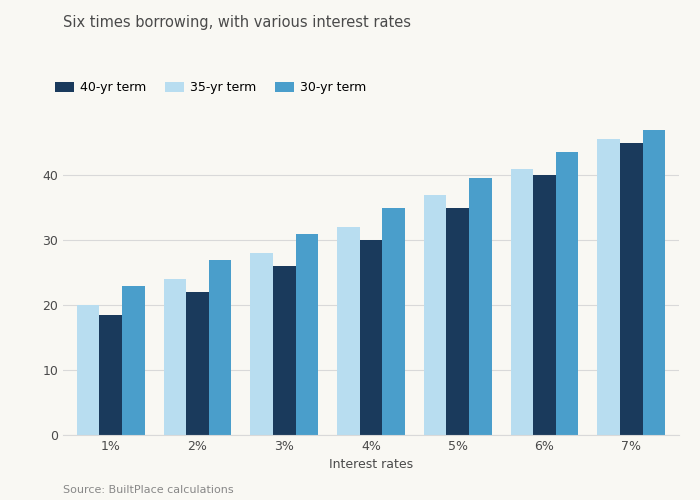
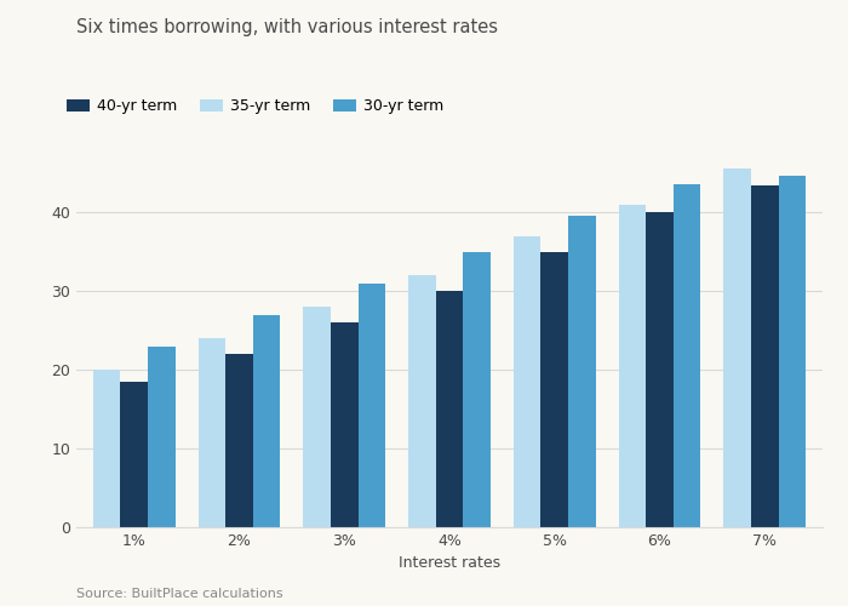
40-yr term/7%: 45.0 -> 43.4
30-yr term/7%: 47.0 -> 44.6
